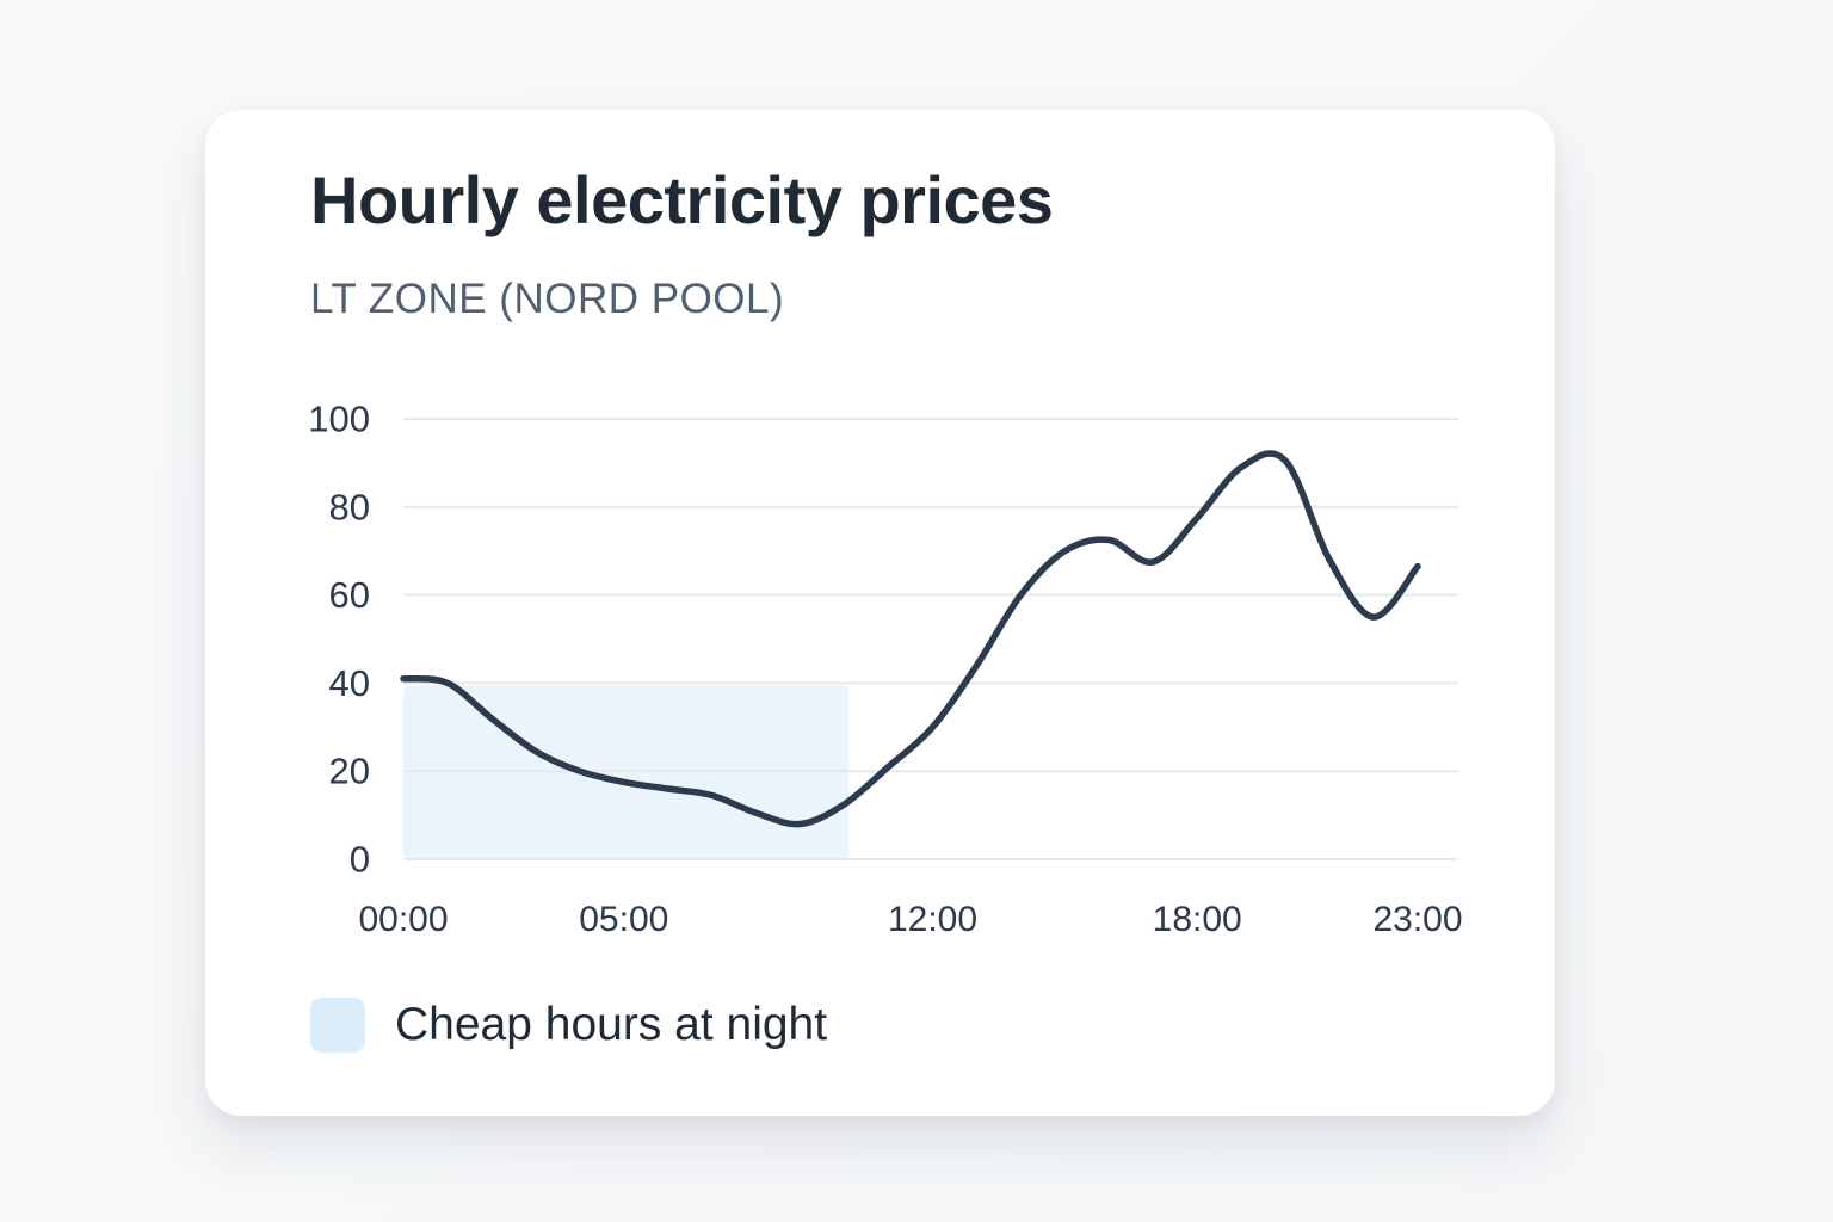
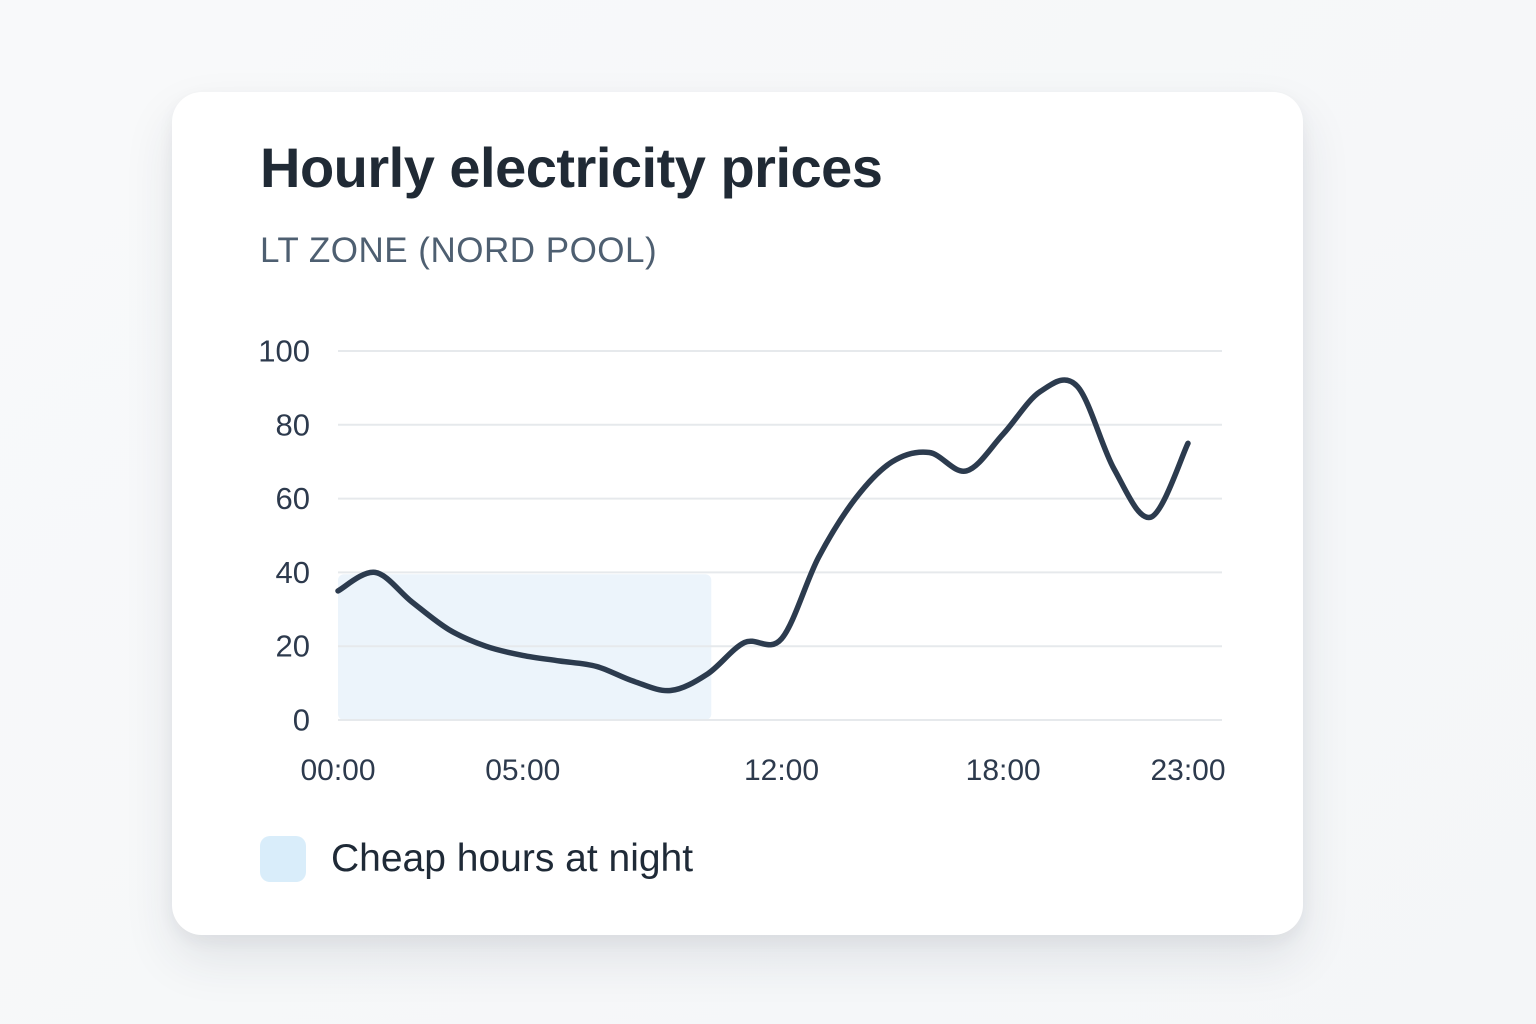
00:00: 41 -> 35
12:00: 30 -> 22
23:00: 66 -> 75
